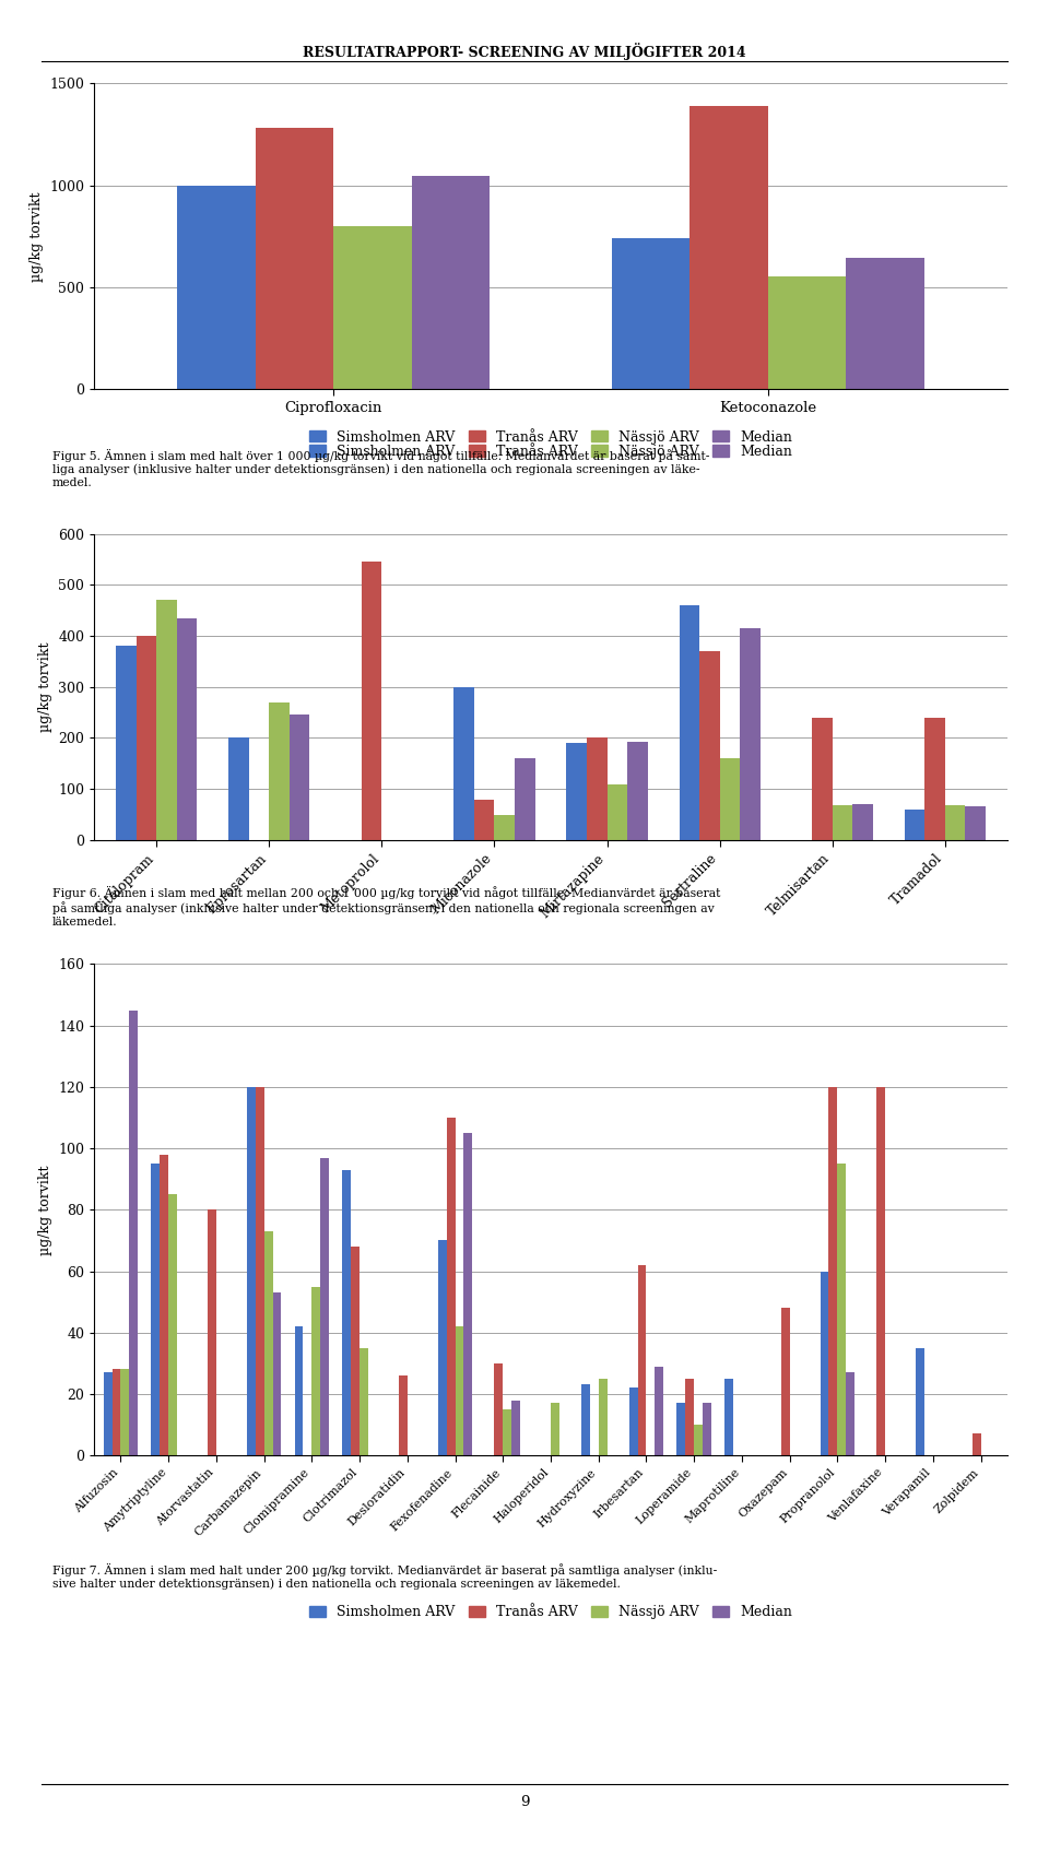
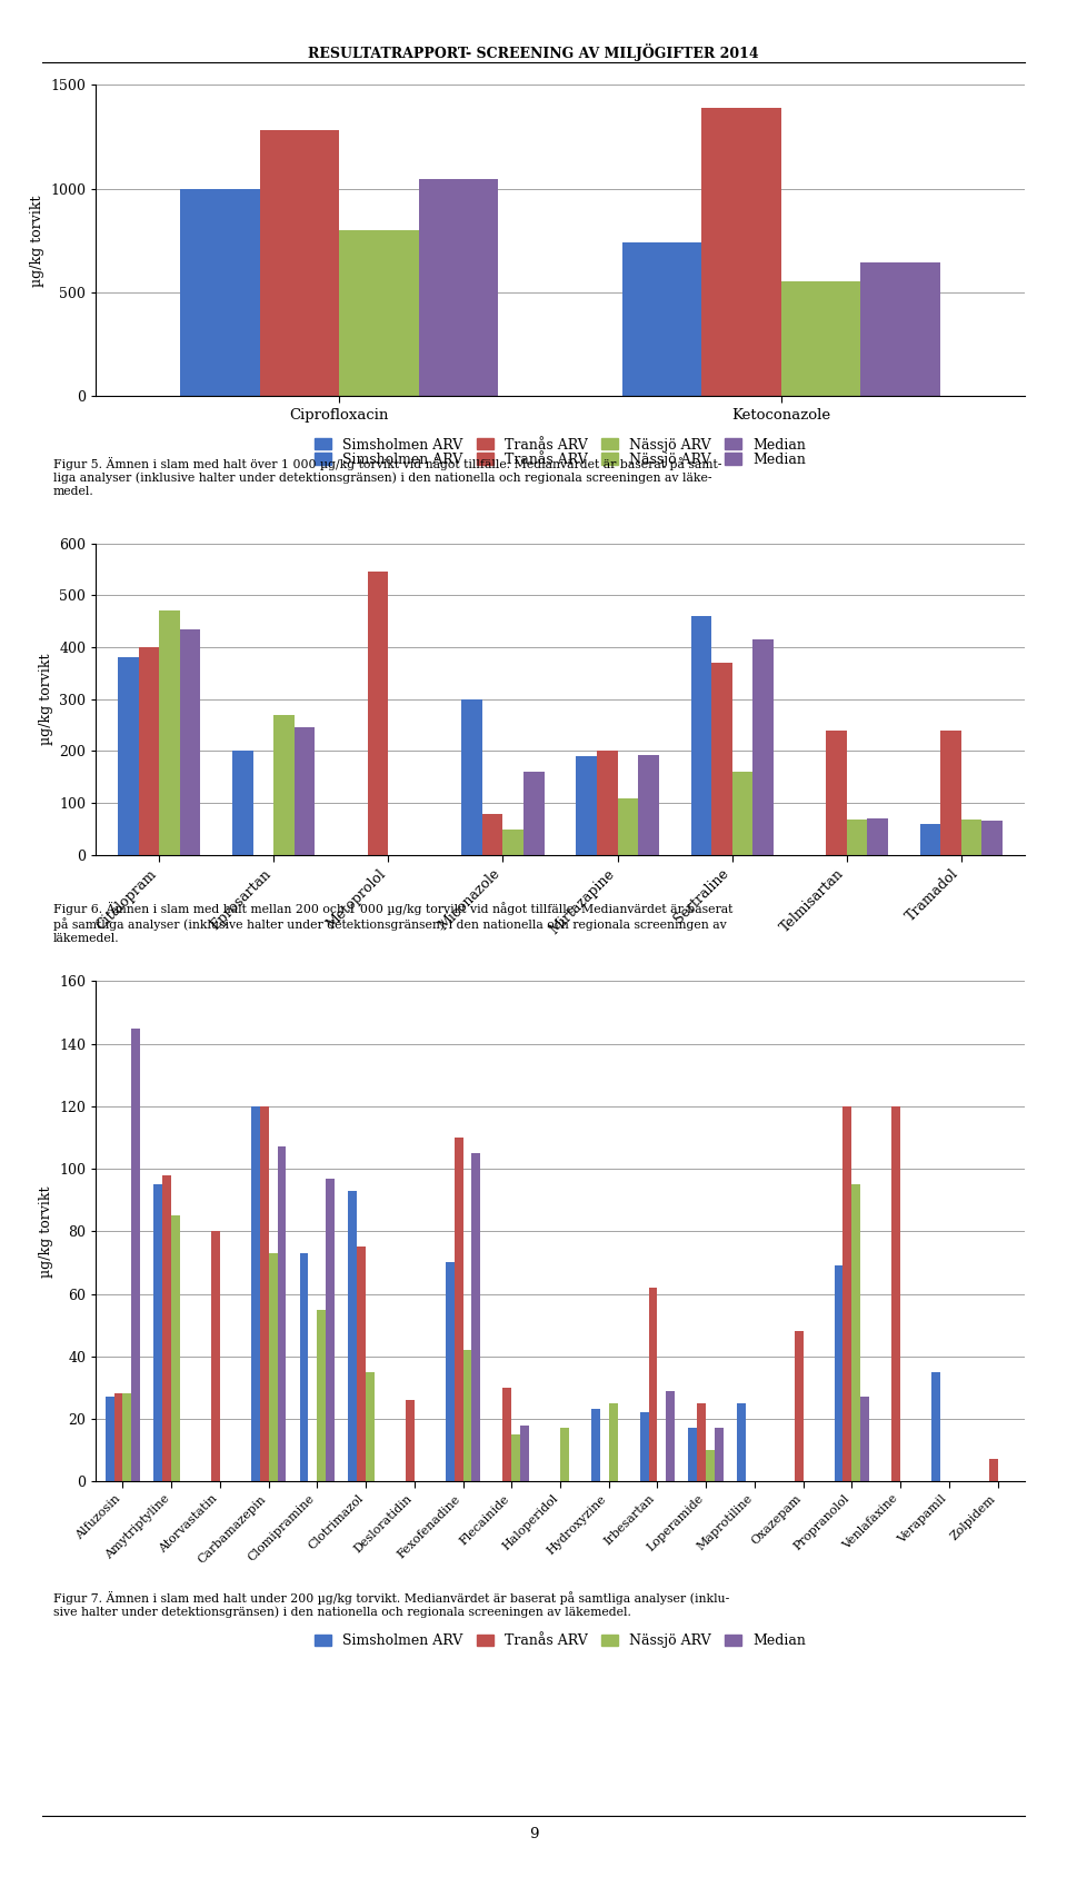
Median/Carbamazepin: 53 -> 107
Simsholmen ARV/Clomipramine: 42 -> 73
Tranås ARV/Clotrimazol: 68 -> 75
Simsholmen ARV/Propranolol: 60 -> 69
